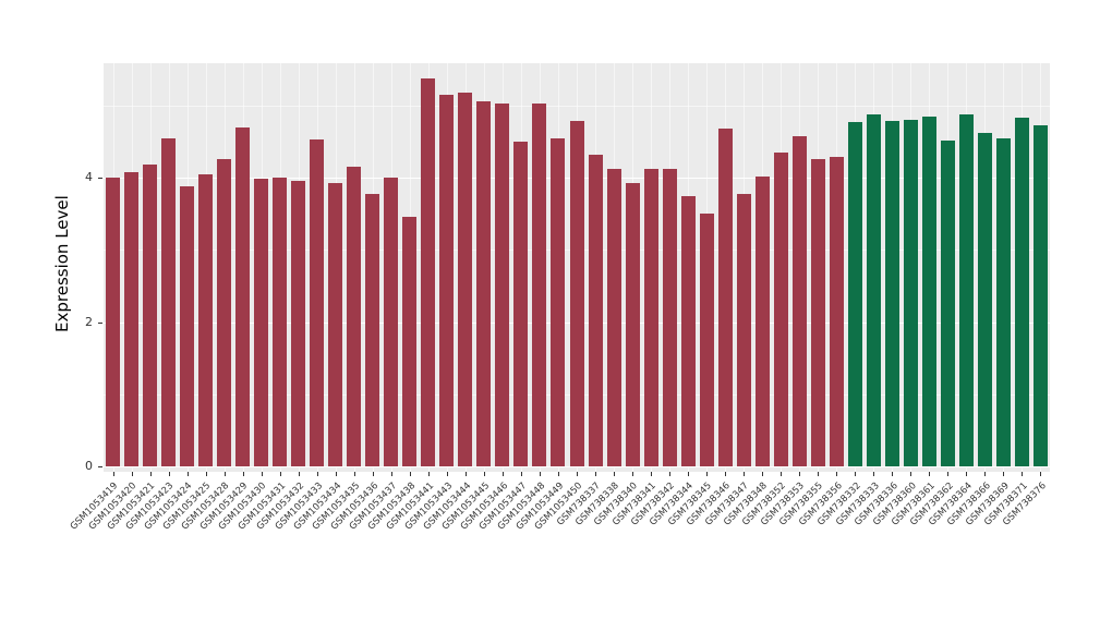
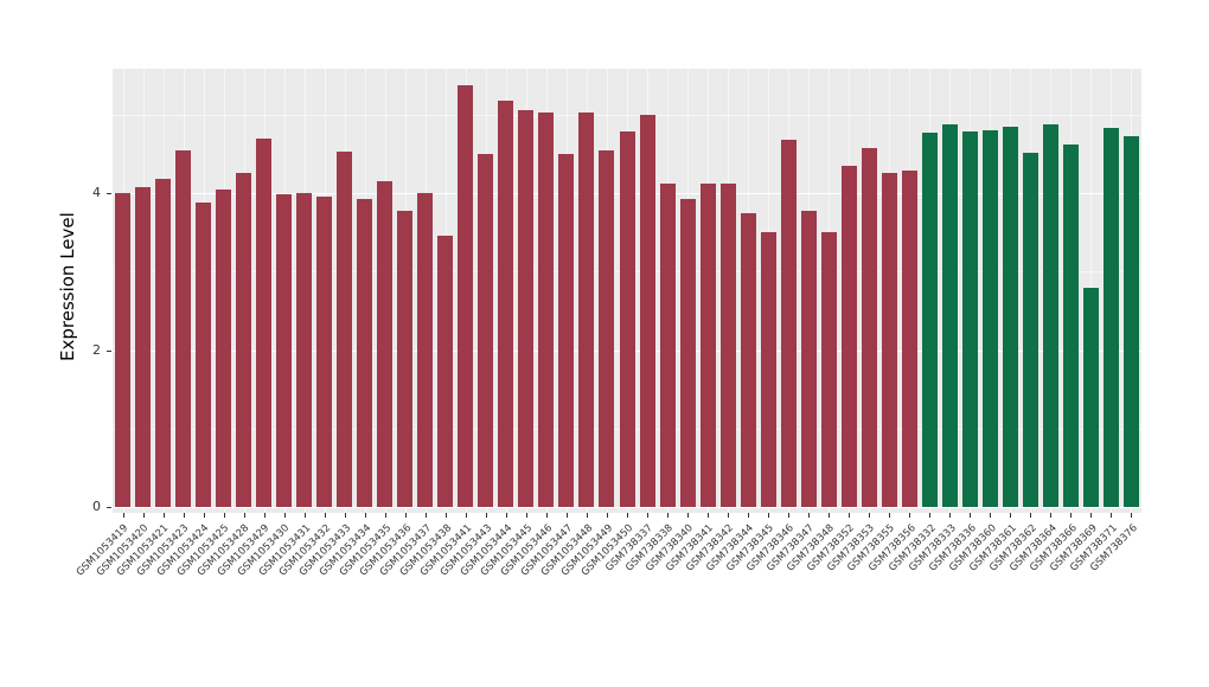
GSM1053443: 5.2 -> 4.5
GSM738337: 4.3 -> 5.0
GSM738348: 4.0 -> 3.5
GSM738369: 4.5 -> 2.8
